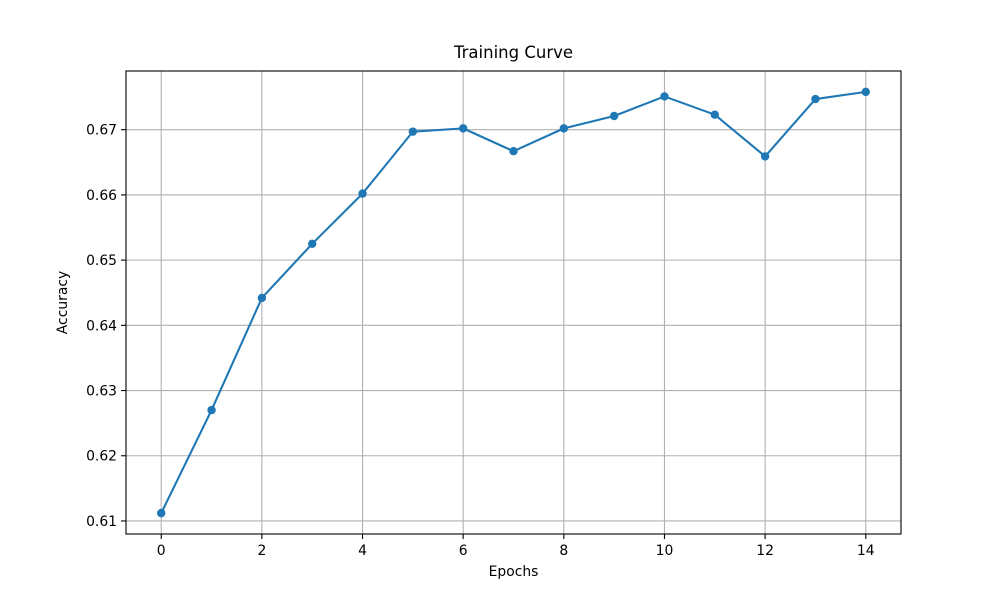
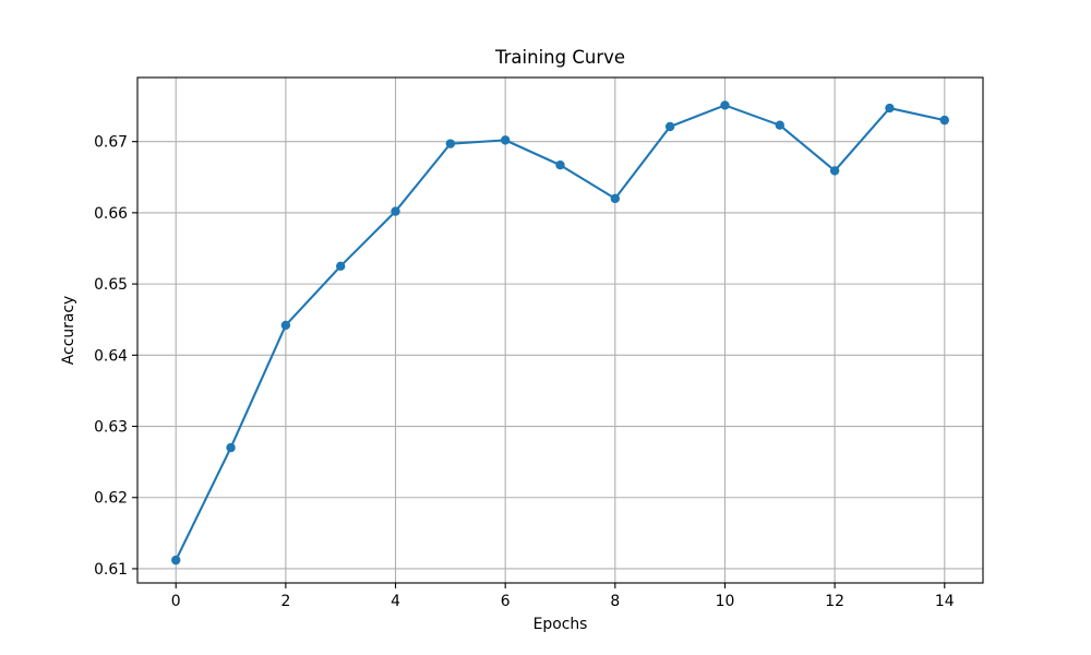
8: 0.670 -> 0.662
14: 0.676 -> 0.673
